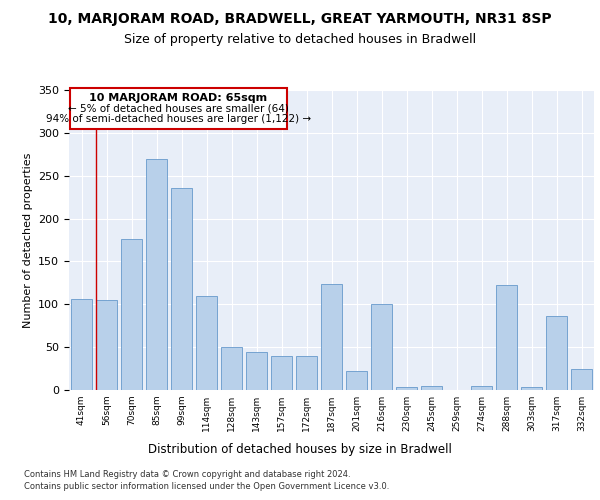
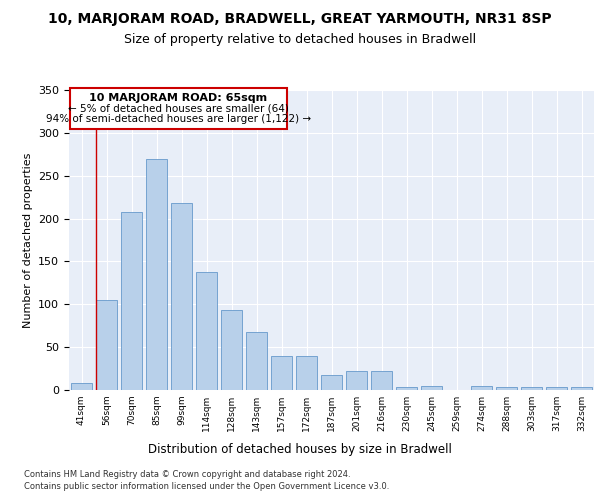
41sqm: 106 -> 8
70sqm: 176 -> 208
99sqm: 236 -> 218
114sqm: 110 -> 138
128sqm: 50 -> 93
143sqm: 44 -> 68
187sqm: 124 -> 18
216sqm: 100 -> 22
288sqm: 122 -> 3
317sqm: 86 -> 3
332sqm: 24 -> 3
